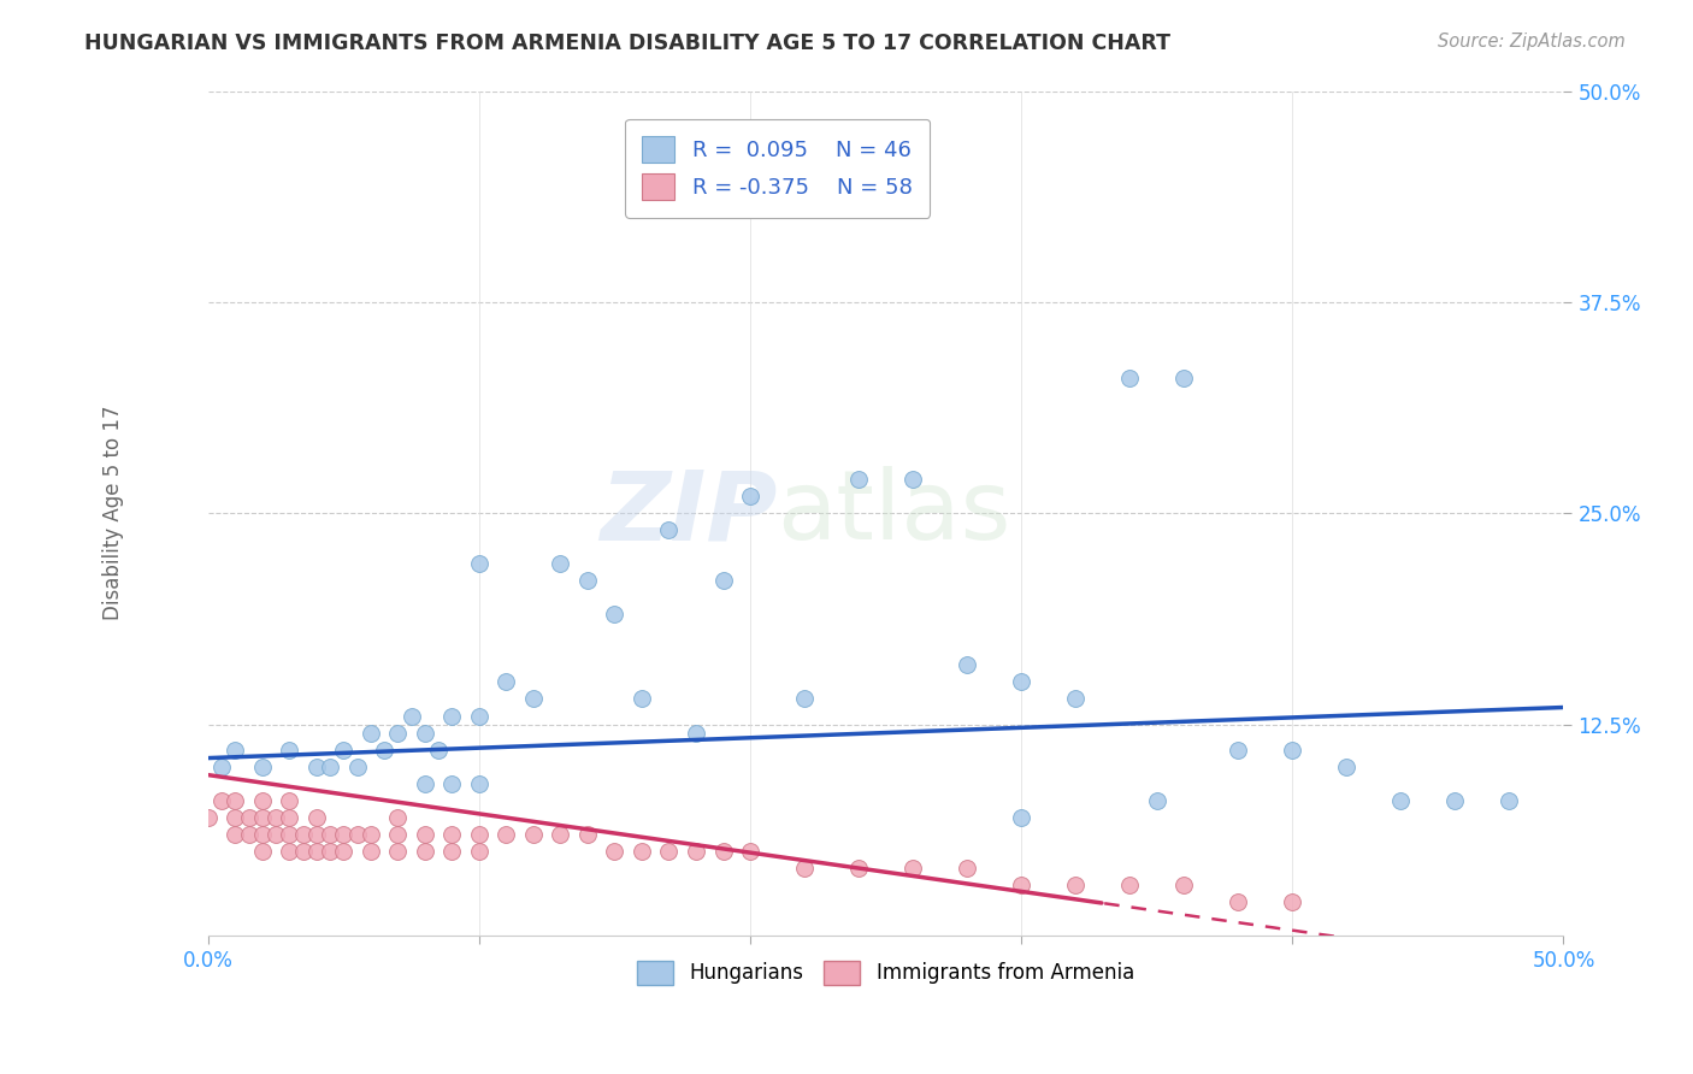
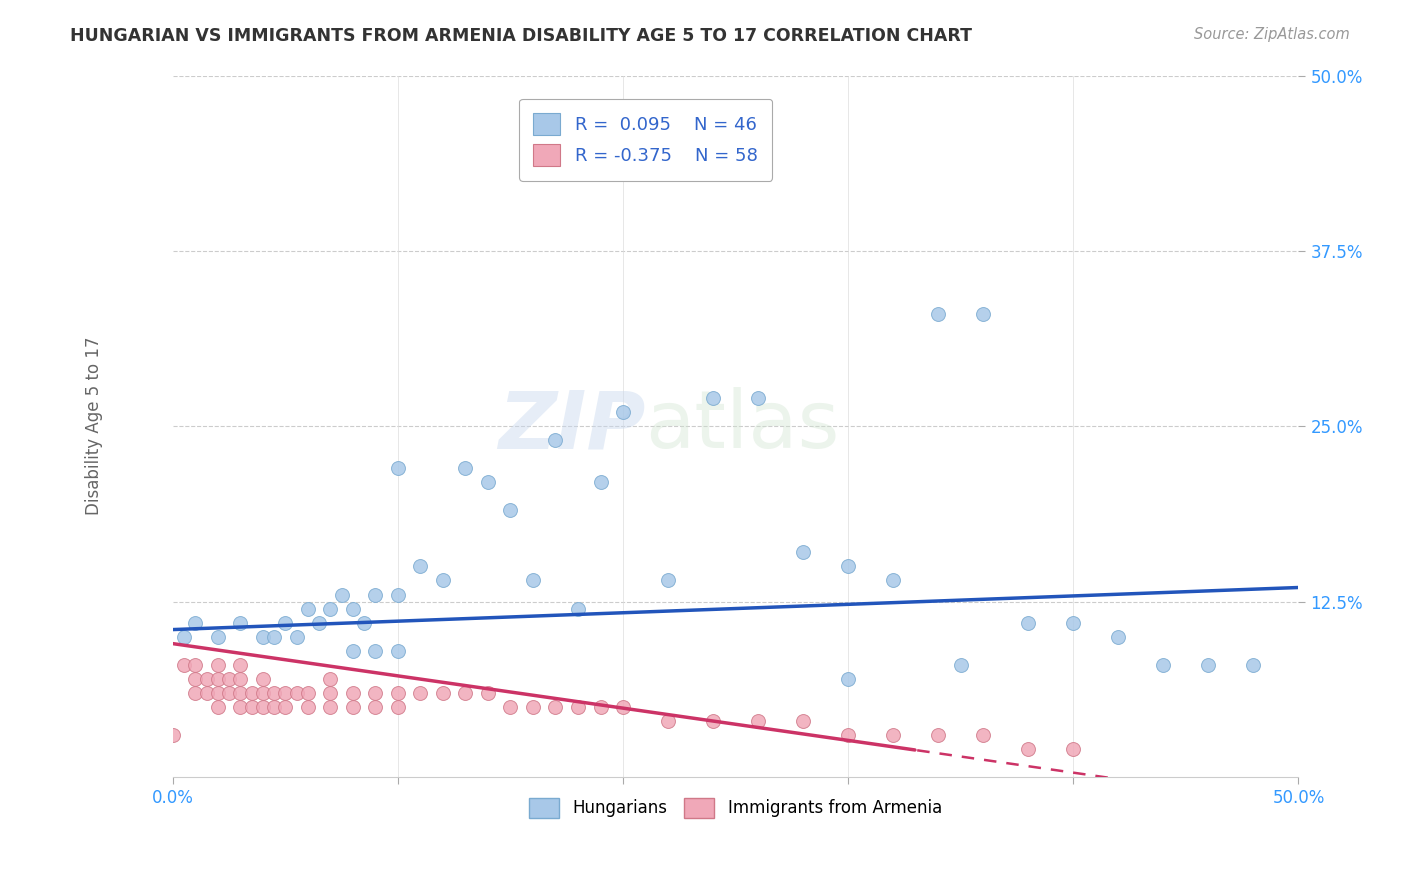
Immigrants from Armenia/0.0%: 7% -> 3%
